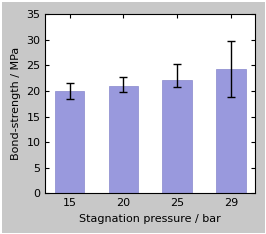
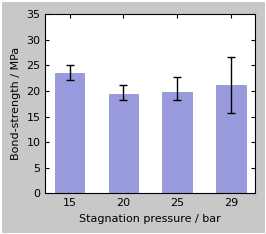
15: 20.0 -> 23.6
20: 21.0 -> 19.4
25: 22.2 -> 19.8
29: 24.3 -> 21.2
